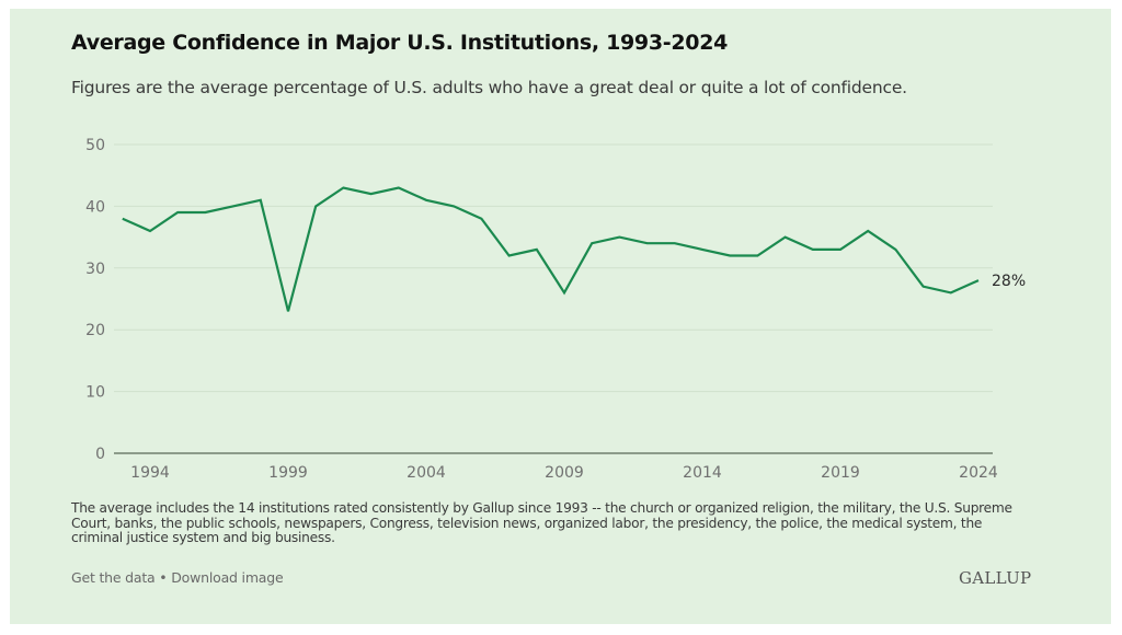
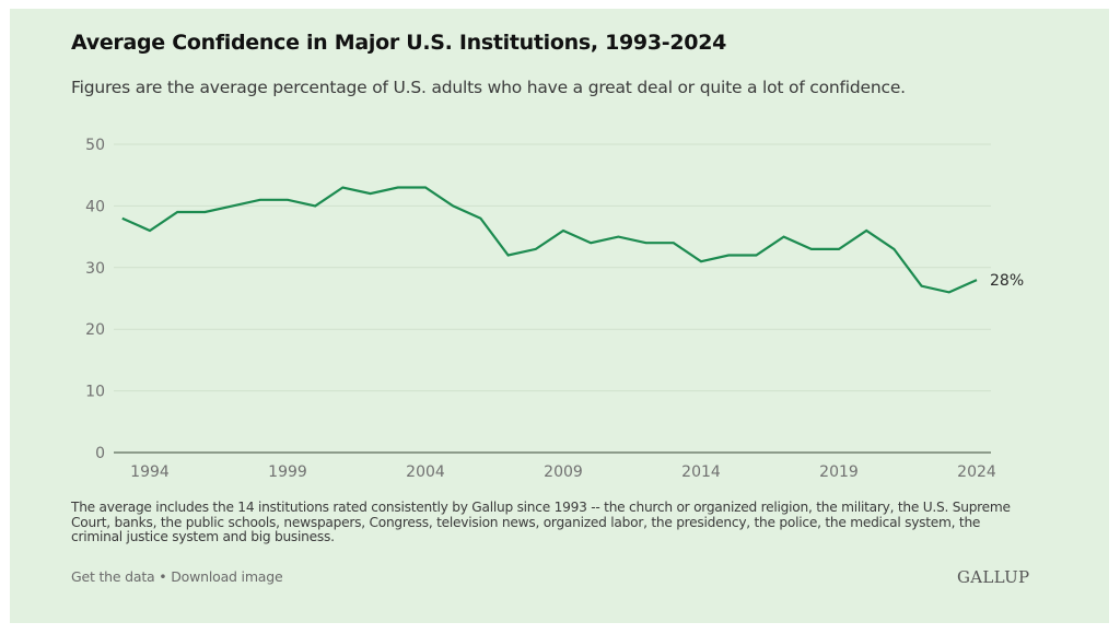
1999: 23 -> 41
2004: 41 -> 43
2009: 26 -> 36
2014: 33 -> 31
